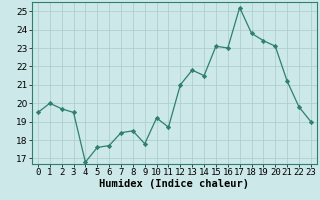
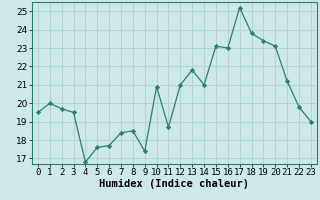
9: 17.8 -> 17.4
10: 19.2 -> 20.9
14: 21.5 -> 21.0
